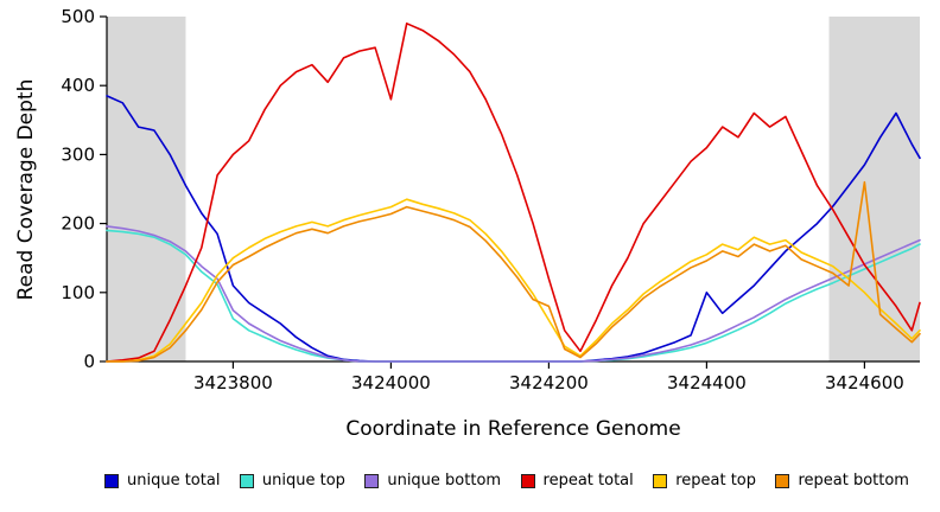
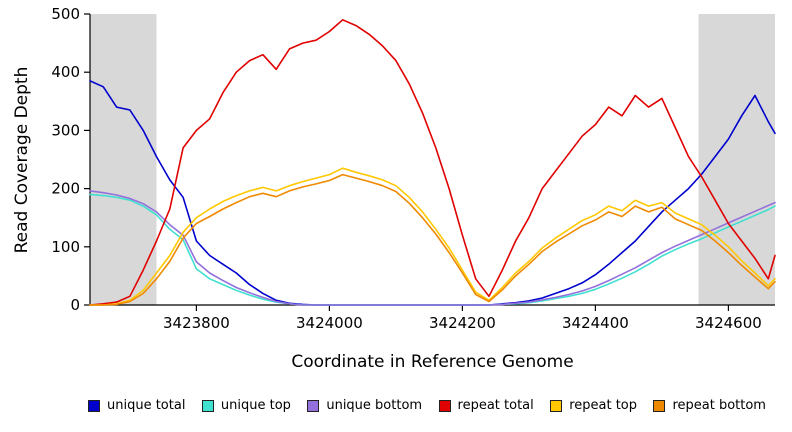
repeat total/3424000: 380 -> 470
repeat bottom/3424200: 80 -> 60
unique total/3424400: 100 -> 50
repeat bottom/3424600: 260 -> 90
